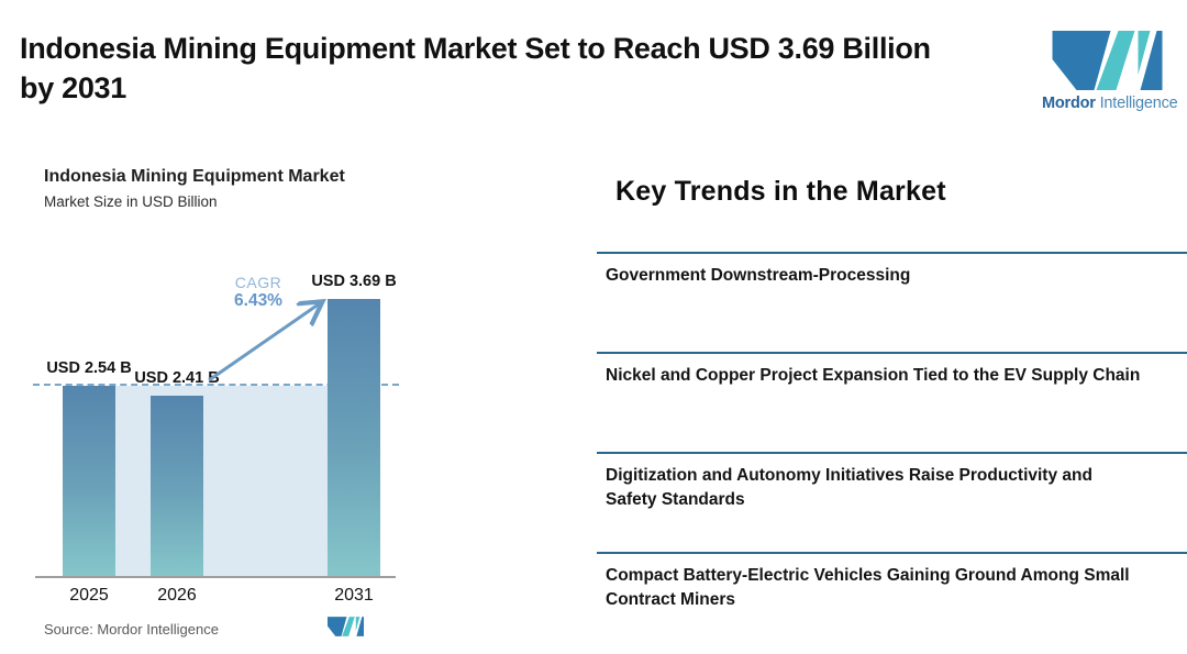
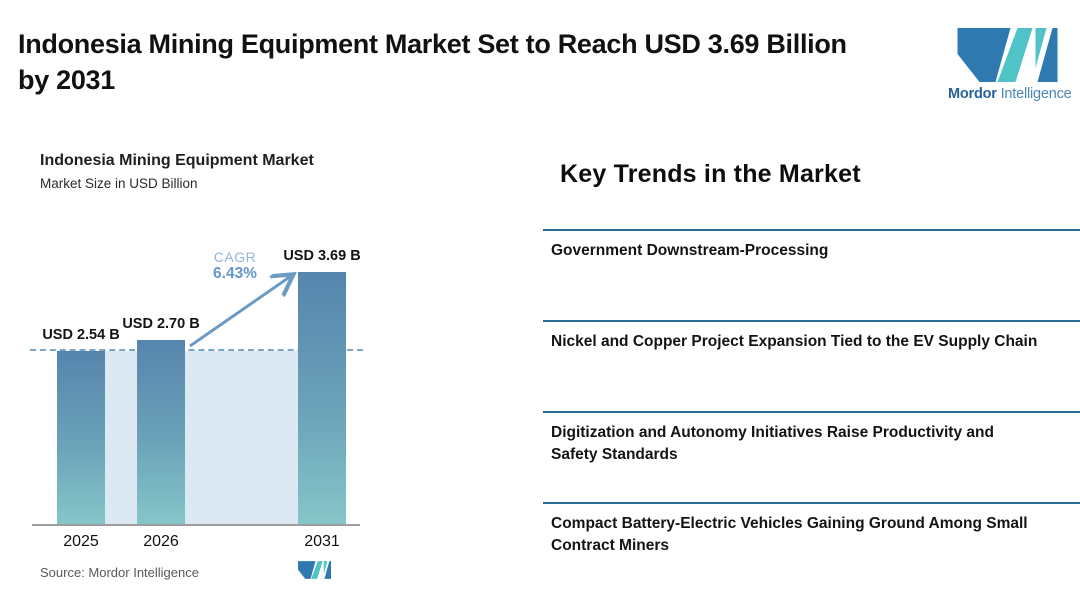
2026: 2.41 -> 2.70
